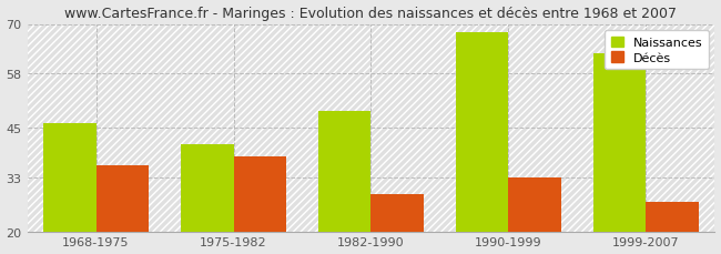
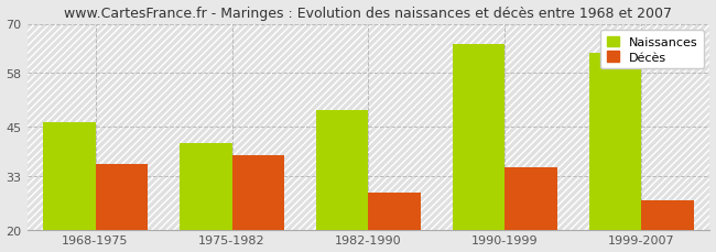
Naissances/1990-1999: 68 -> 65
Décès/1990-1999: 33 -> 35
